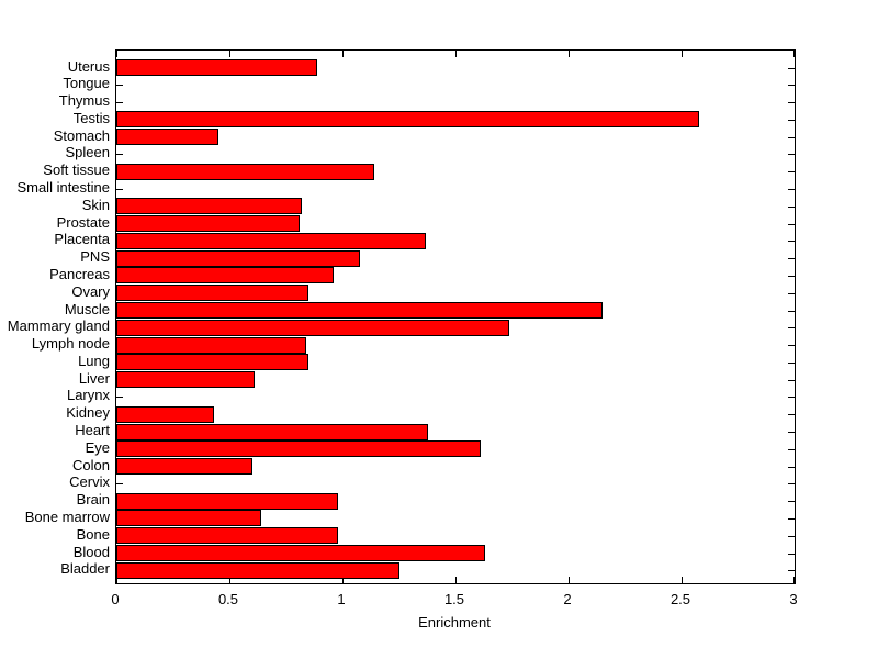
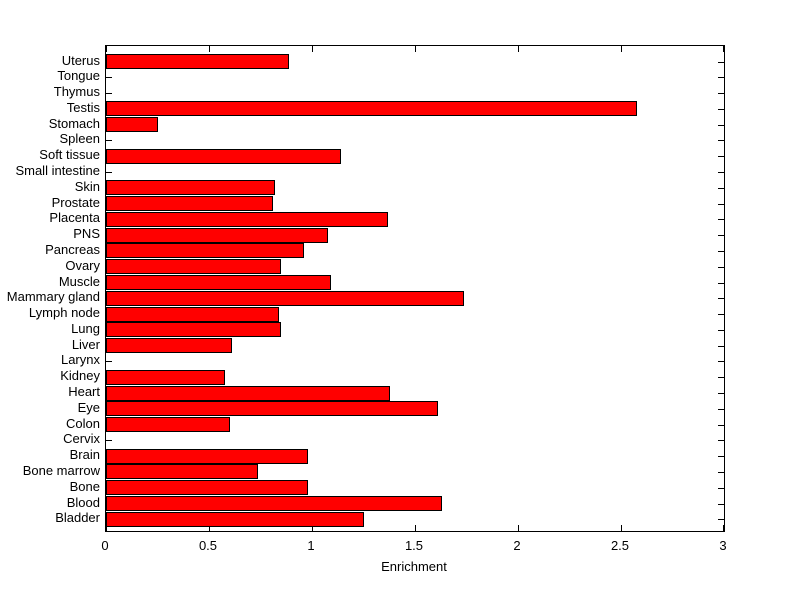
Stomach: 0.45 -> 0.25
Muscle: 2.15 -> 1.09
Kidney: 0.43 -> 0.58
Bone marrow: 0.64 -> 0.74
